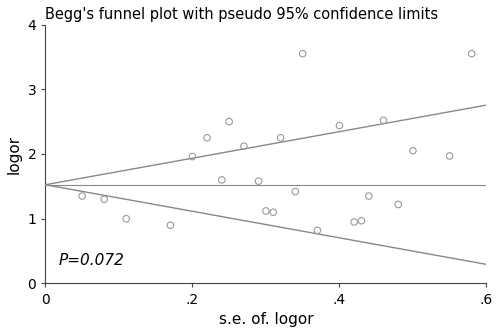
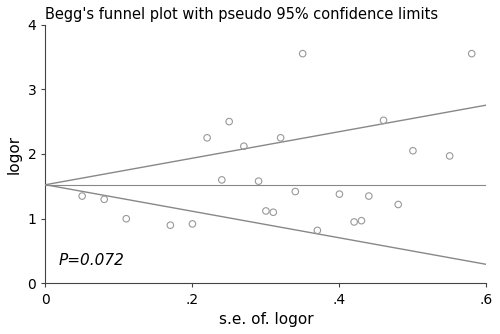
.2: 1.96 -> 0.92
.4: 2.44 -> 1.38
